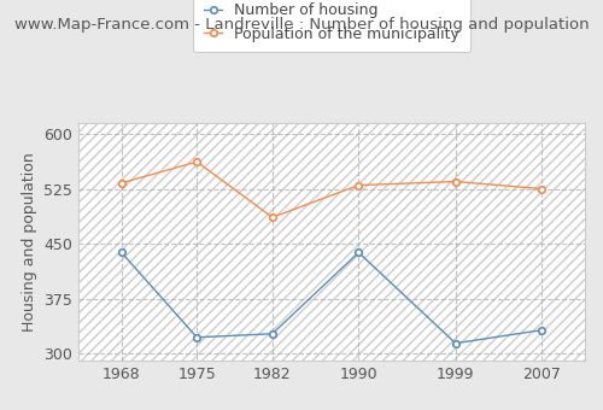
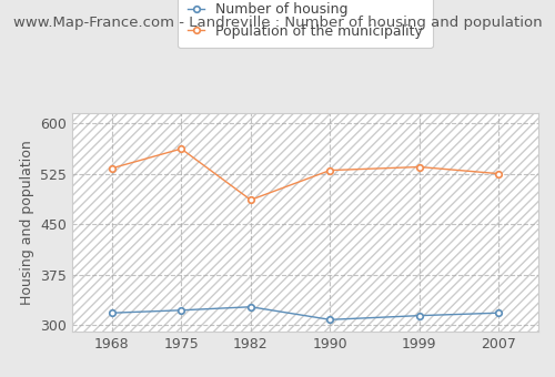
Number of housing/1968: 438 -> 318
Number of housing/1990: 438 -> 308
Number of housing/2007: 332 -> 318
